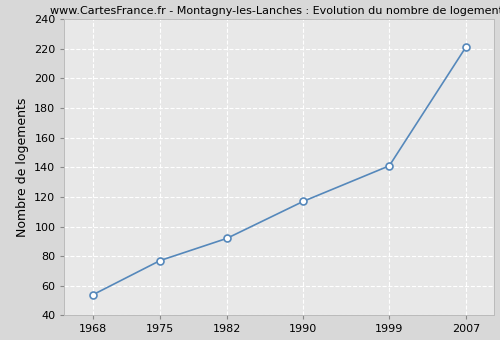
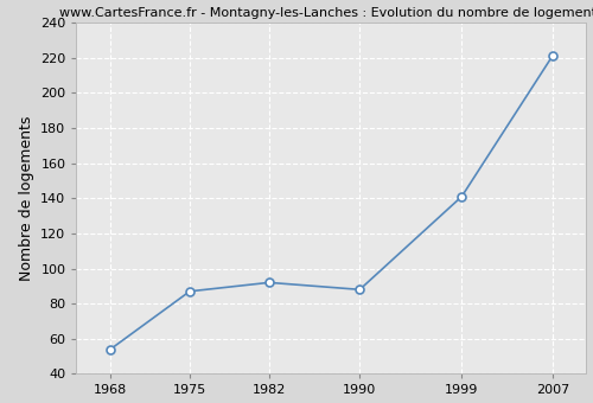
1975: 77 -> 87
1990: 117 -> 88
